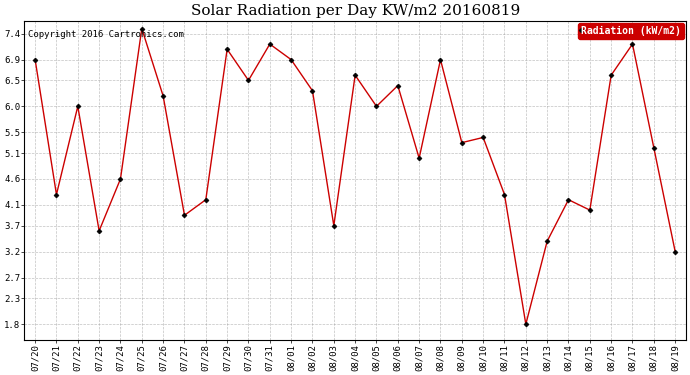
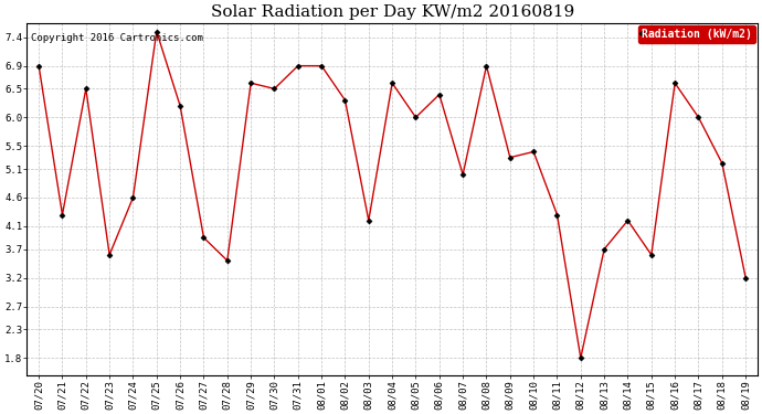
07/22: 6.0 -> 6.5
07/28: 4.2 -> 3.5
07/29: 7.1 -> 6.6
07/31: 7.2 -> 6.9
08/03: 3.7 -> 4.2
08/13: 3.4 -> 3.7
08/15: 4.0 -> 3.6
08/17: 7.2 -> 6.0
